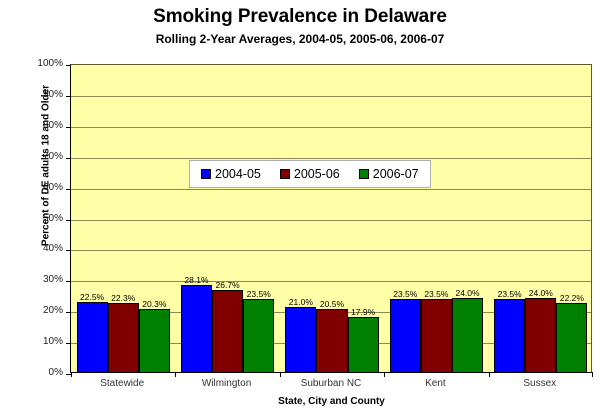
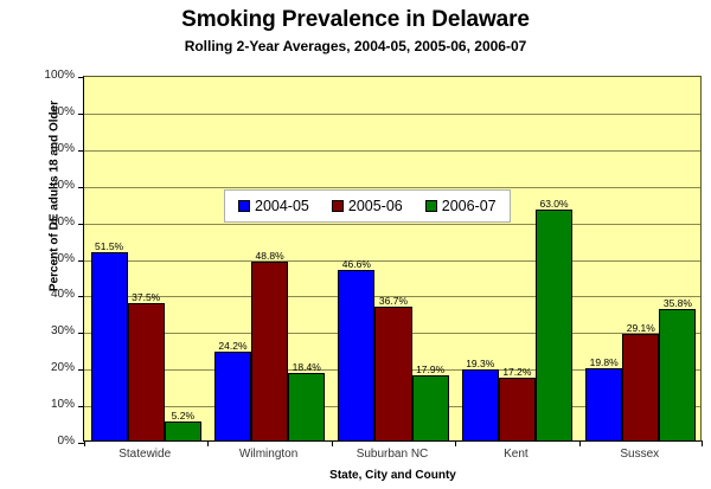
2004-05/Statewide: 22.5% -> 51.5%
2005-06/Statewide: 22.3% -> 37.5%
2006-07/Statewide: 20.3% -> 5.2%
2004-05/Wilmington: 28.1% -> 24.2%
2005-06/Wilmington: 26.7% -> 48.8%
2006-07/Wilmington: 23.5% -> 18.4%
2004-05/Suburban NC: 21.0% -> 46.6%
2005-06/Suburban NC: 20.5% -> 36.7%
2004-05/Kent: 23.5% -> 19.3%
2005-06/Kent: 23.5% -> 17.2%
2006-07/Kent: 24.0% -> 63.0%
2004-05/Sussex: 23.5% -> 19.8%
2005-06/Sussex: 24.0% -> 29.1%
2006-07/Sussex: 22.2% -> 35.8%
